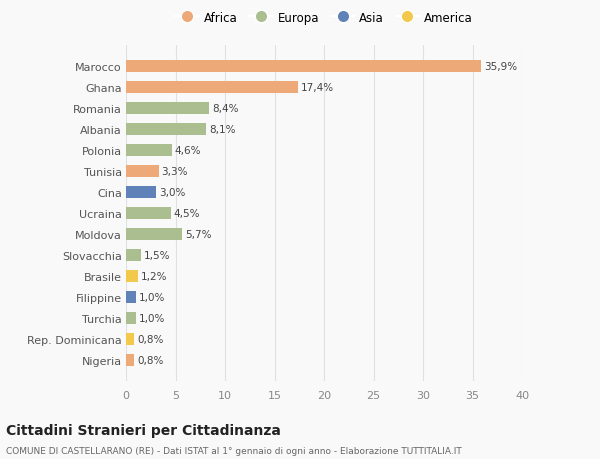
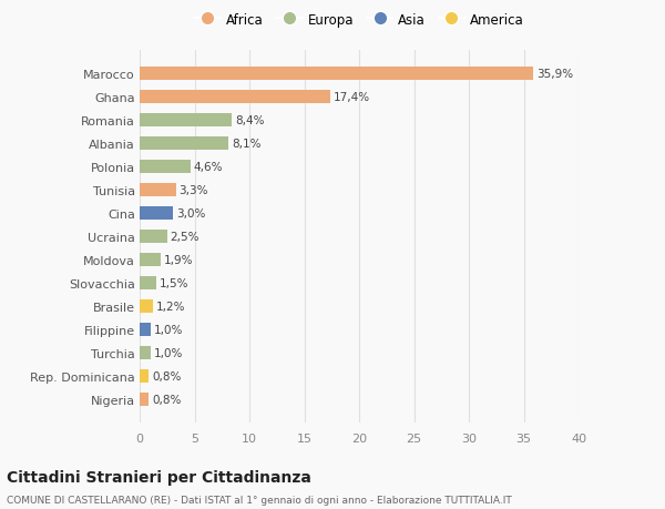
Ucraina: 4,5% -> 2,5%
Moldova: 5,7% -> 1,9%
